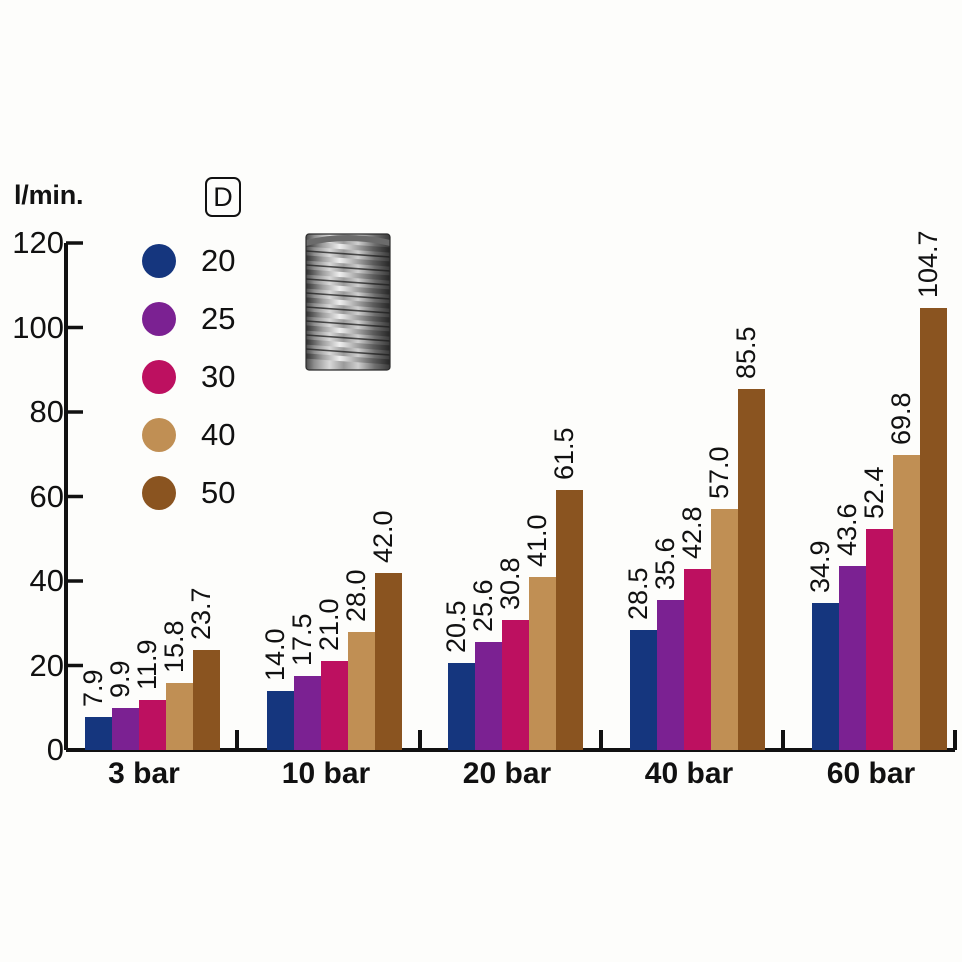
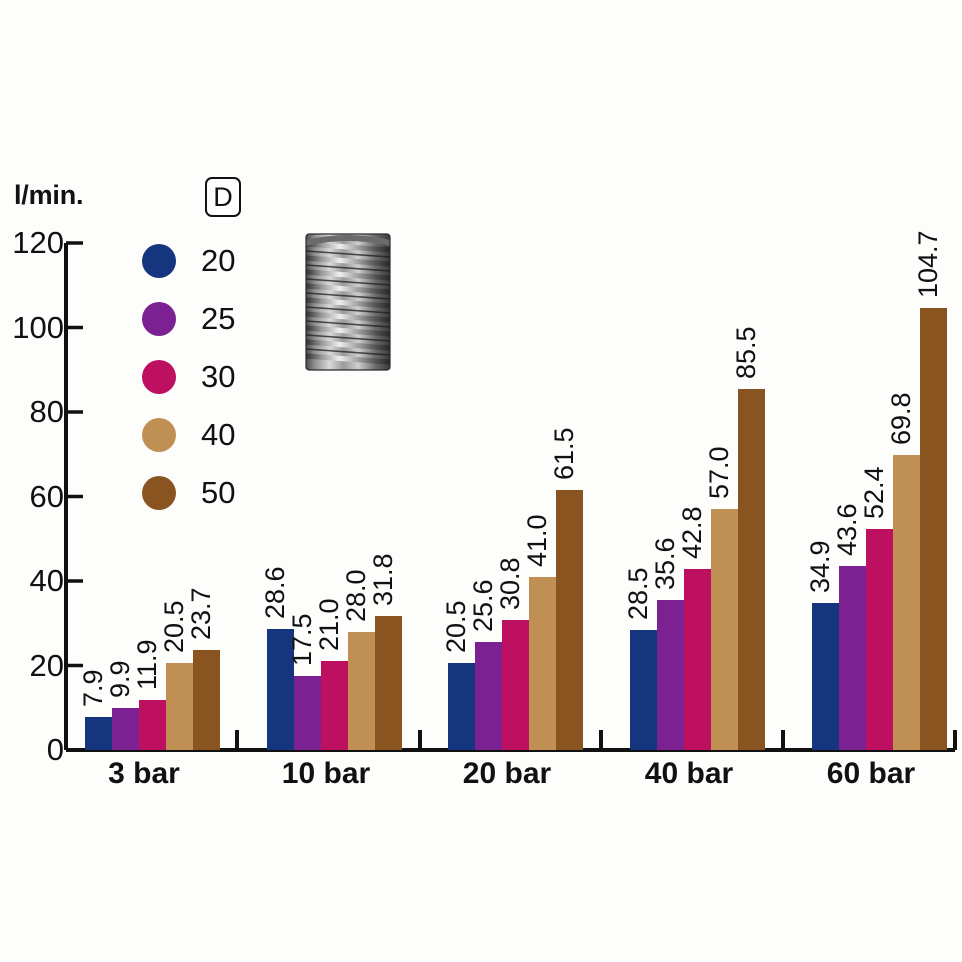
40/3 bar: 15.8 -> 20.5
20/10 bar: 14.0 -> 28.6
50/10 bar: 42.0 -> 31.8
